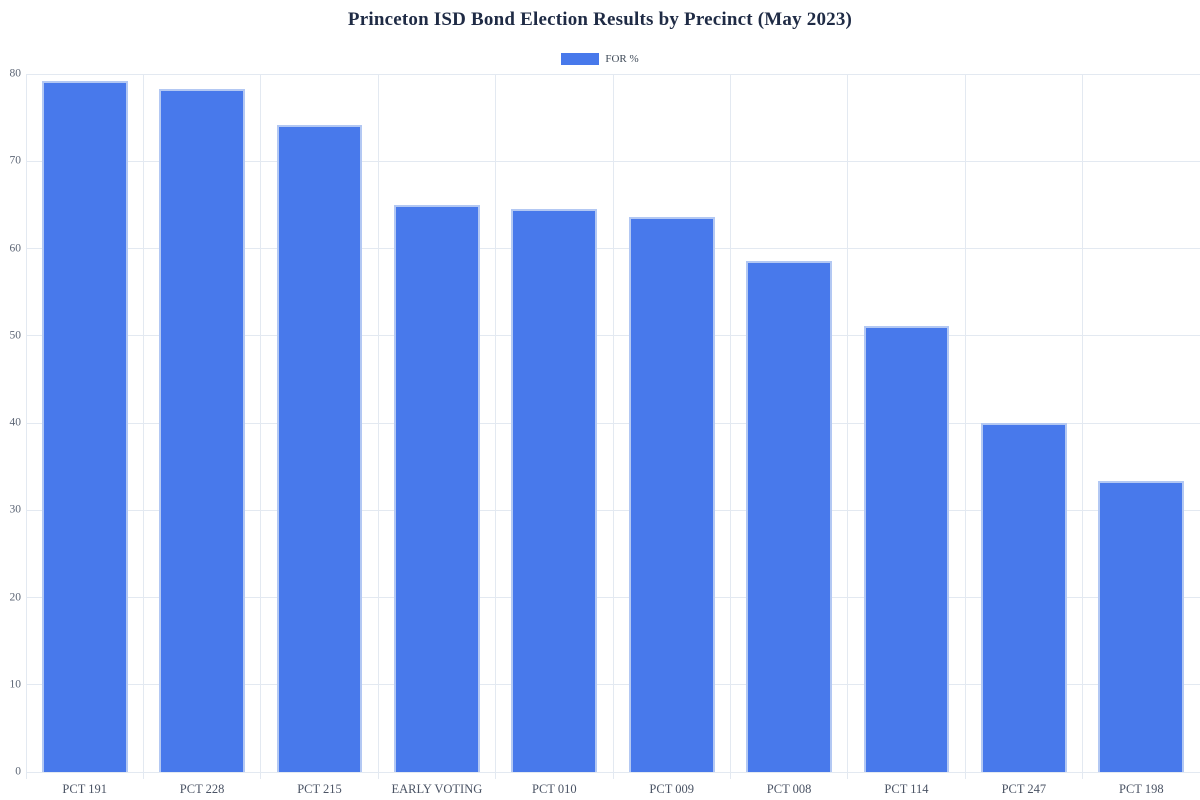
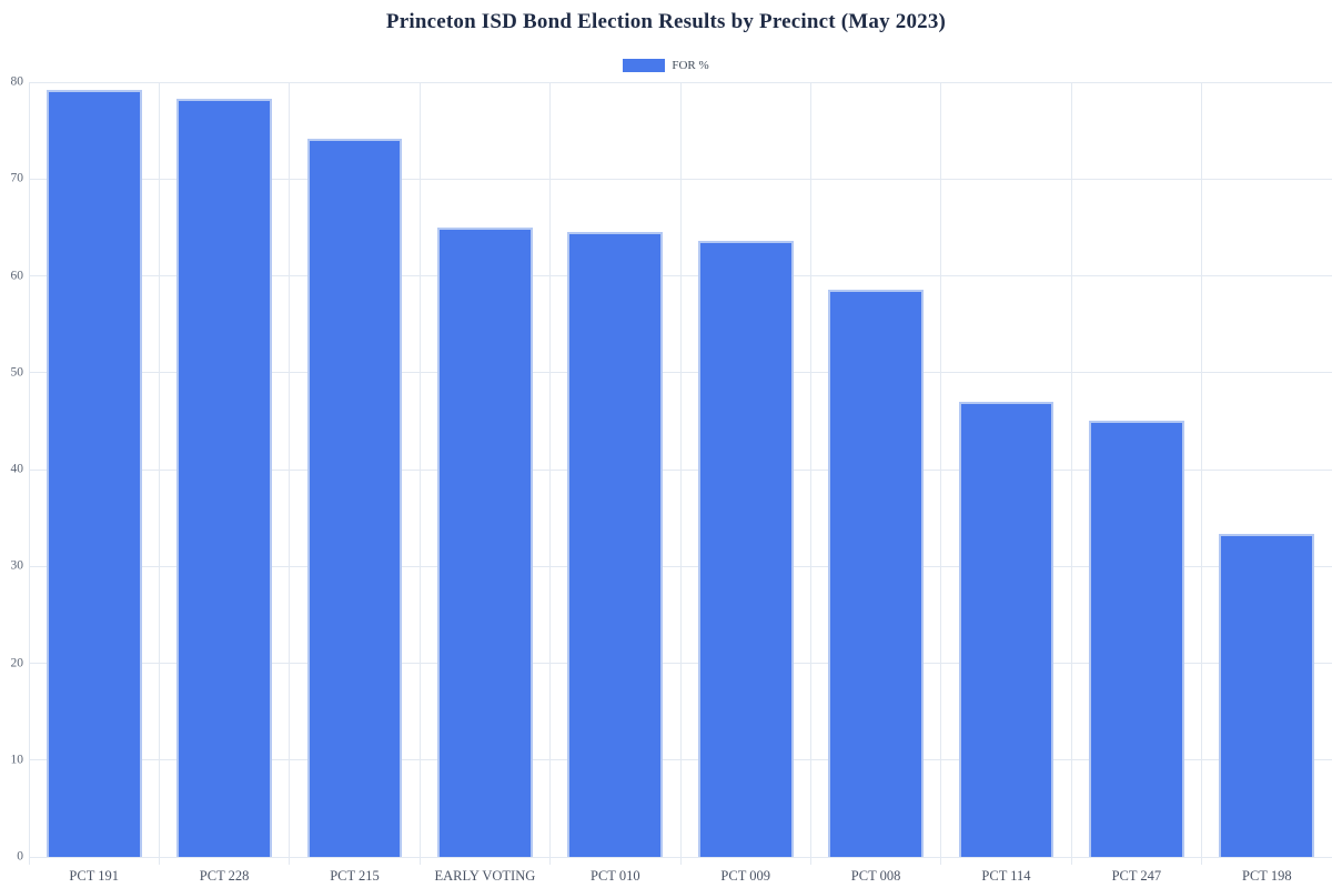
PCT 114: 51 -> 47
PCT 247: 40 -> 45
